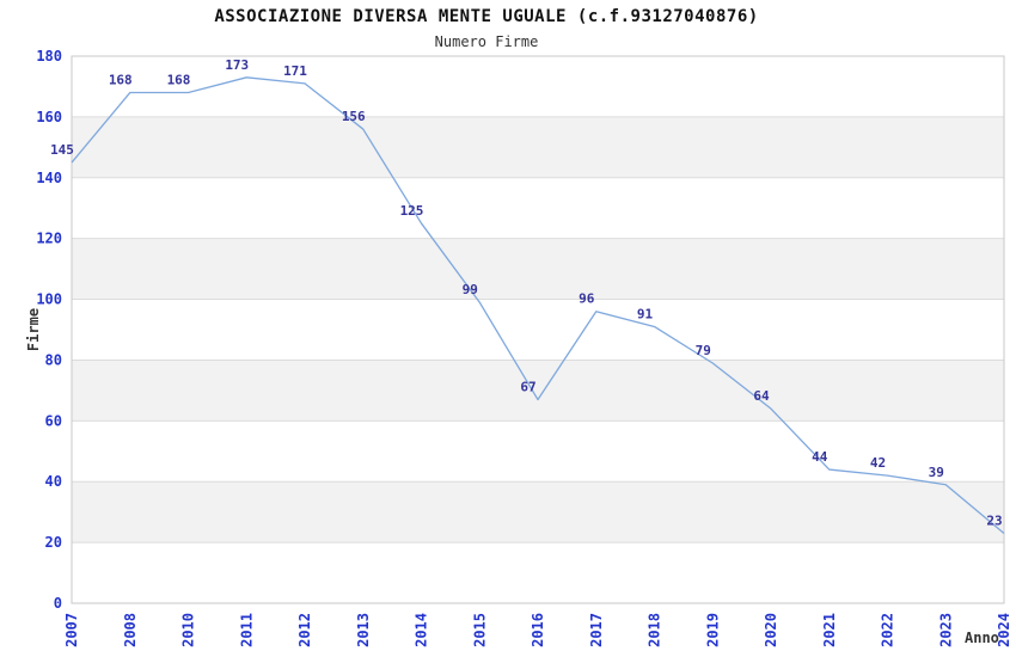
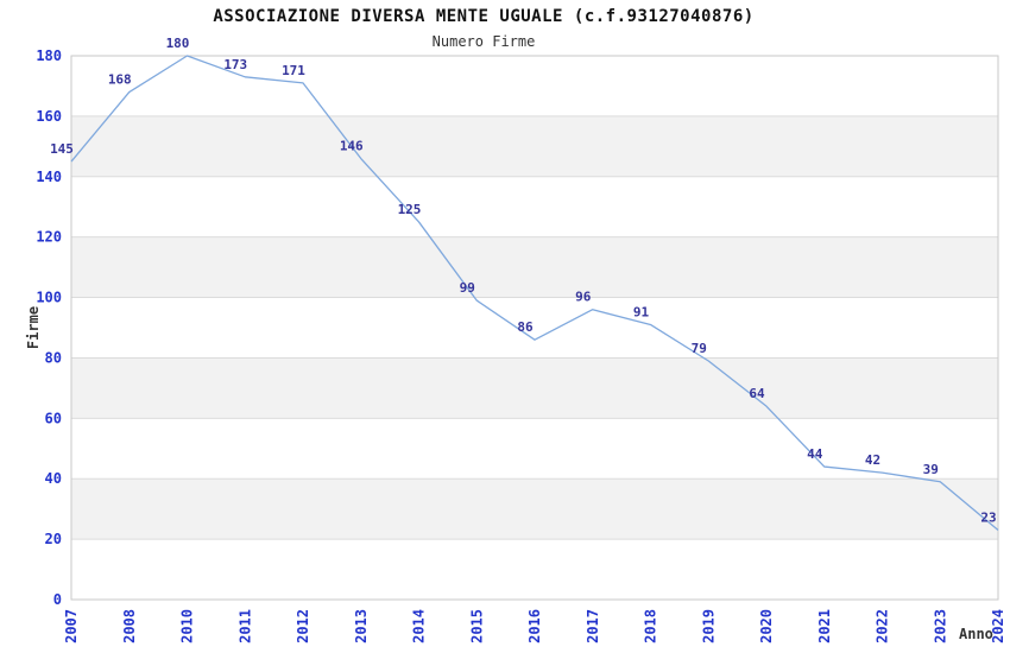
2010: 168 -> 180
2013: 156 -> 146
2016: 67 -> 86
